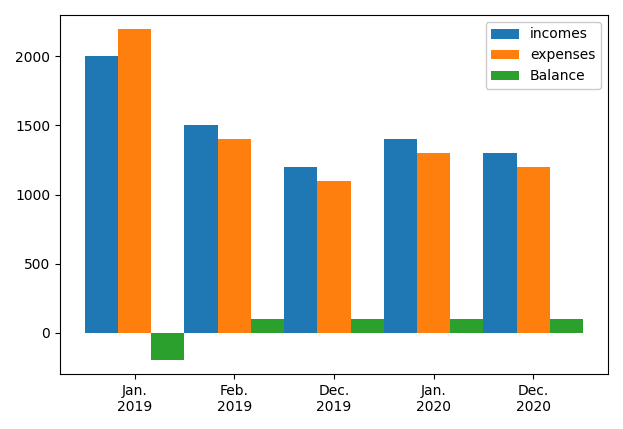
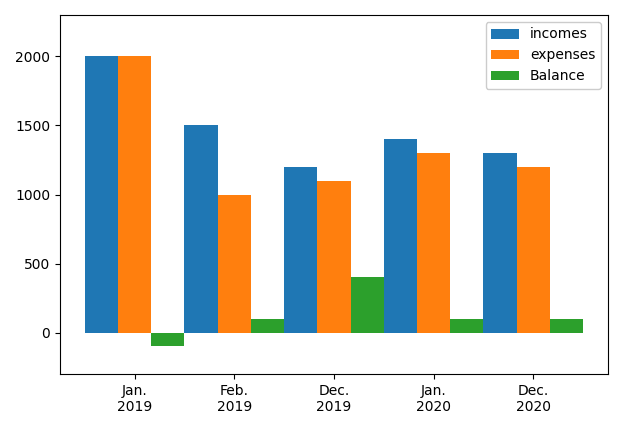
expenses/Jan. 2019: 2200 -> 2000
Balance/Jan. 2019: -200 -> -100
expenses/Feb. 2019: 1400 -> 1000
Balance/Dec. 2019: 100 -> 400
